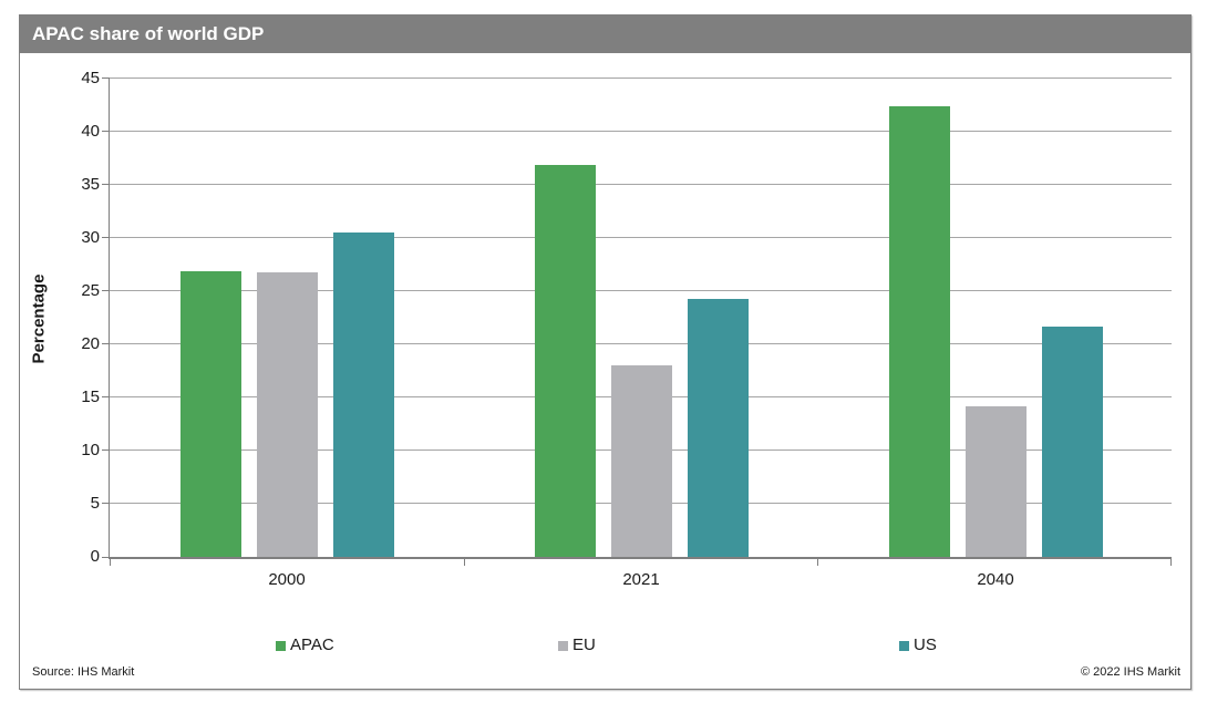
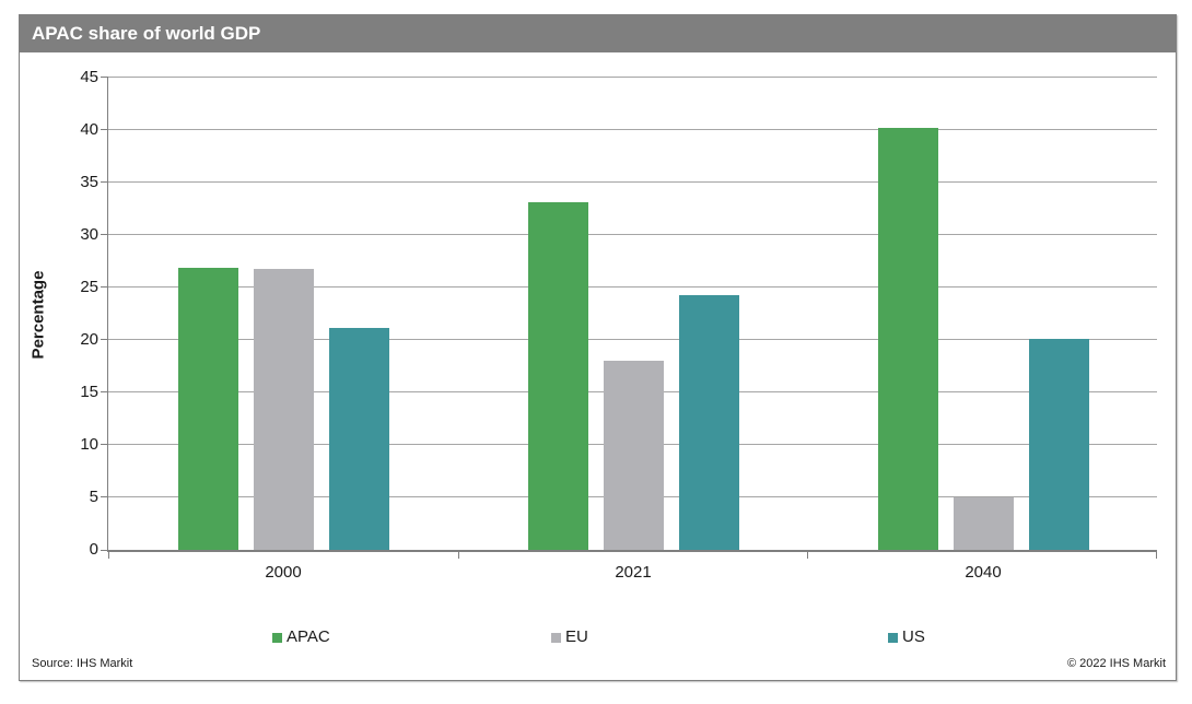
US/2000: 30 -> 21
APAC/2021: 37 -> 33
APAC/2040: 42 -> 40
EU/2040: 14 -> 5
US/2040: 22 -> 20
